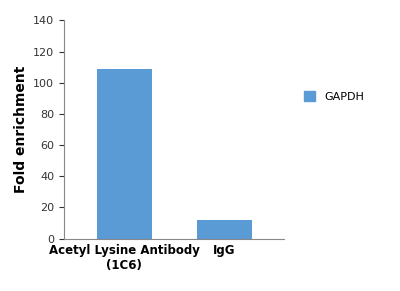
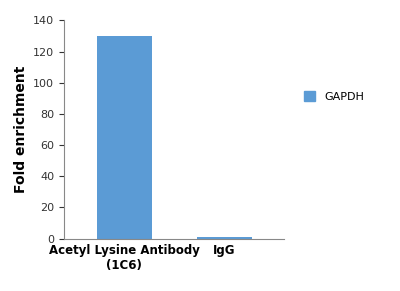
Acetyl Lysine Antibody (1C6): 109 -> 130
IgG: 12 -> 1
